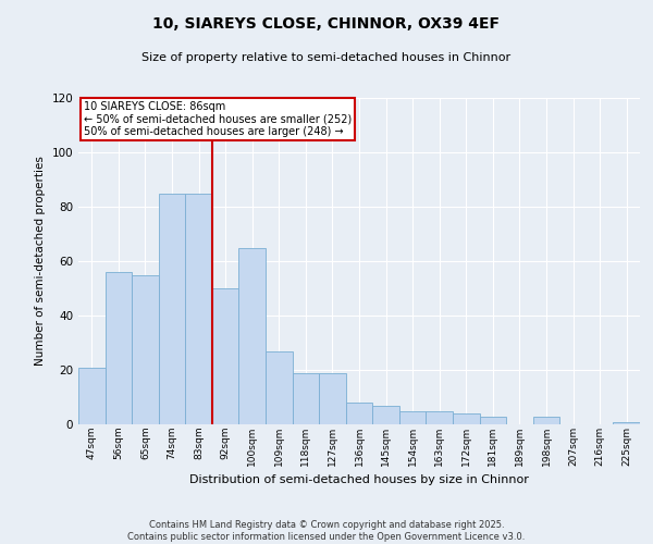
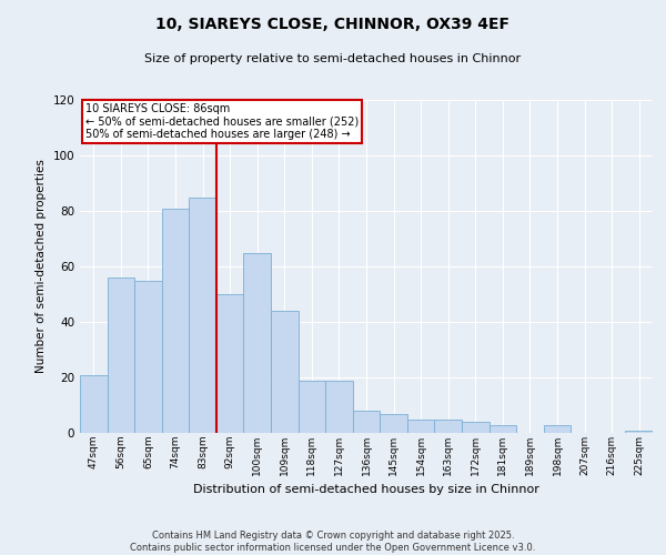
74sqm: 85 -> 81
109sqm: 27 -> 44
